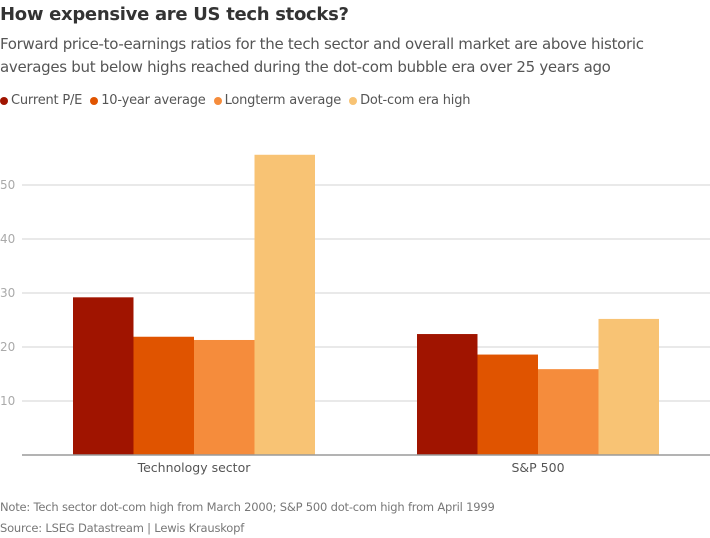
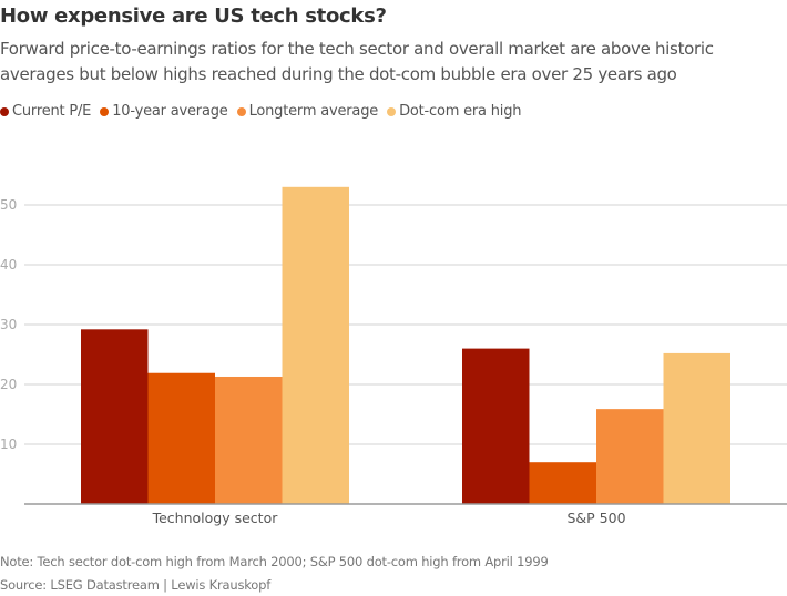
Dot-com era high/Technology sector: 56 -> 53
Current P/E/S&P 500: 22 -> 26
10-year average/S&P 500: 19 -> 7
